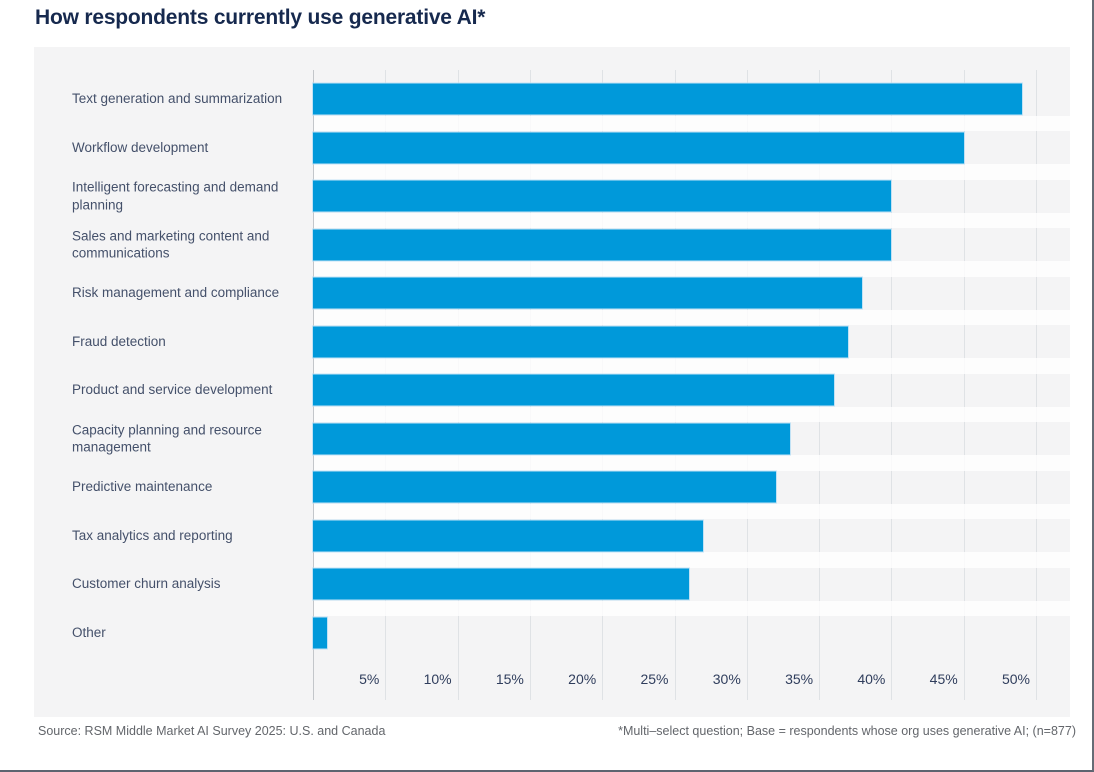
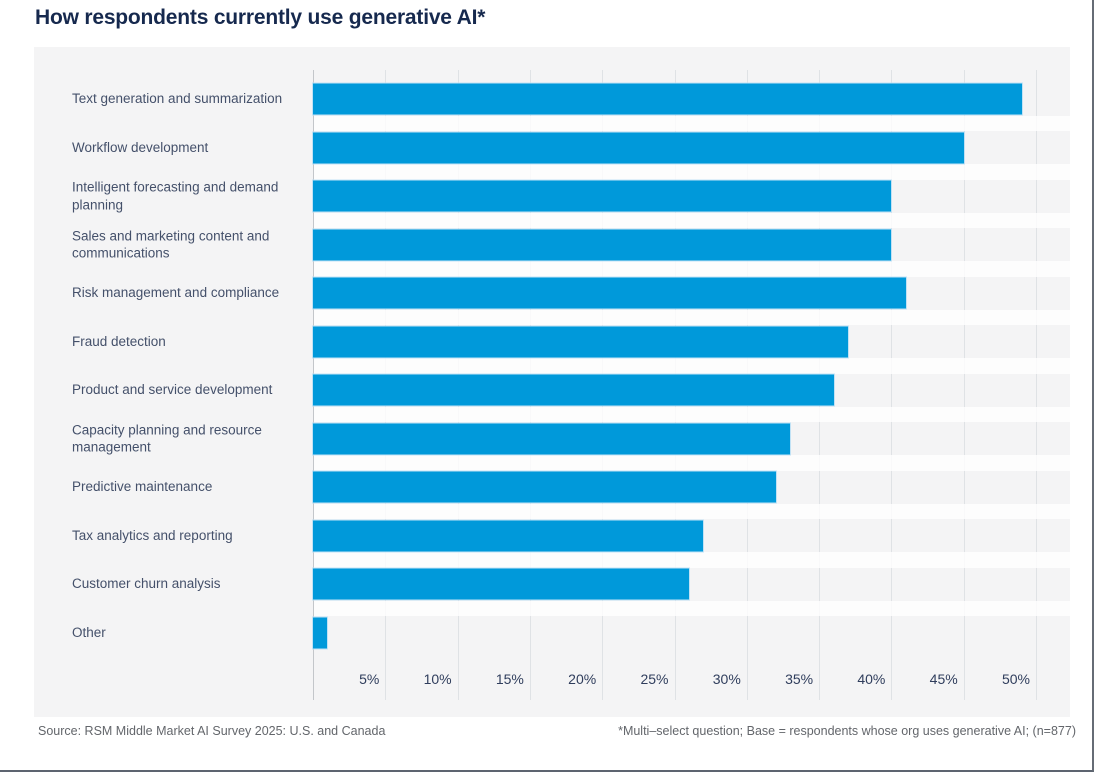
Risk management and compliance: 38% -> 41%
